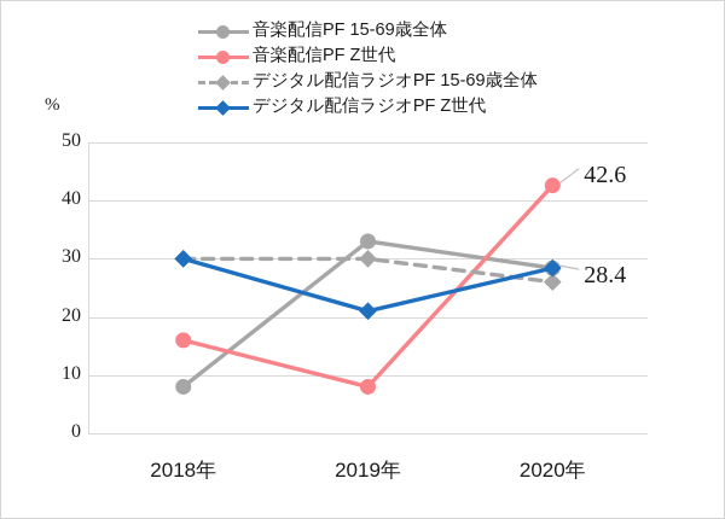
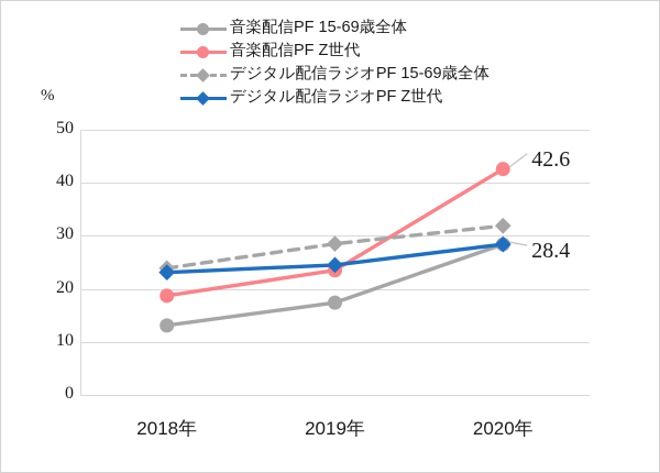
音楽配信PF 15-69歳全体/2018年: 8 -> 13
音楽配信PF Z世代/2018年: 16 -> 19
デジタル配信ラジオPF 15-69歳全体/2018年: 30 -> 24
デジタル配信ラジオPF Z世代/2018年: 30 -> 23
音楽配信PF 15-69歳全体/2019年: 33 -> 17
音楽配信PF Z世代/2019年: 8 -> 24
デジタル配信ラジオPF 15-69歳全体/2019年: 30 -> 28
デジタル配信ラジオPF Z世代/2019年: 21 -> 24
デジタル配信ラジオPF 15-69歳全体/2020年: 26 -> 32
